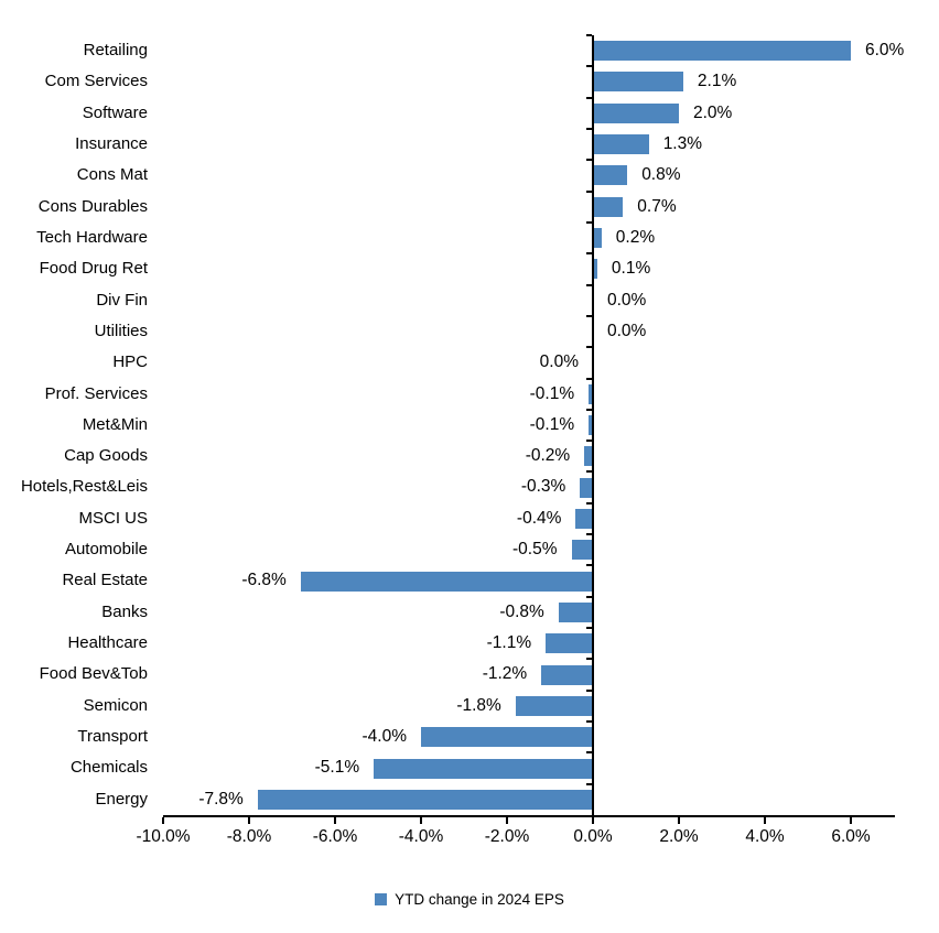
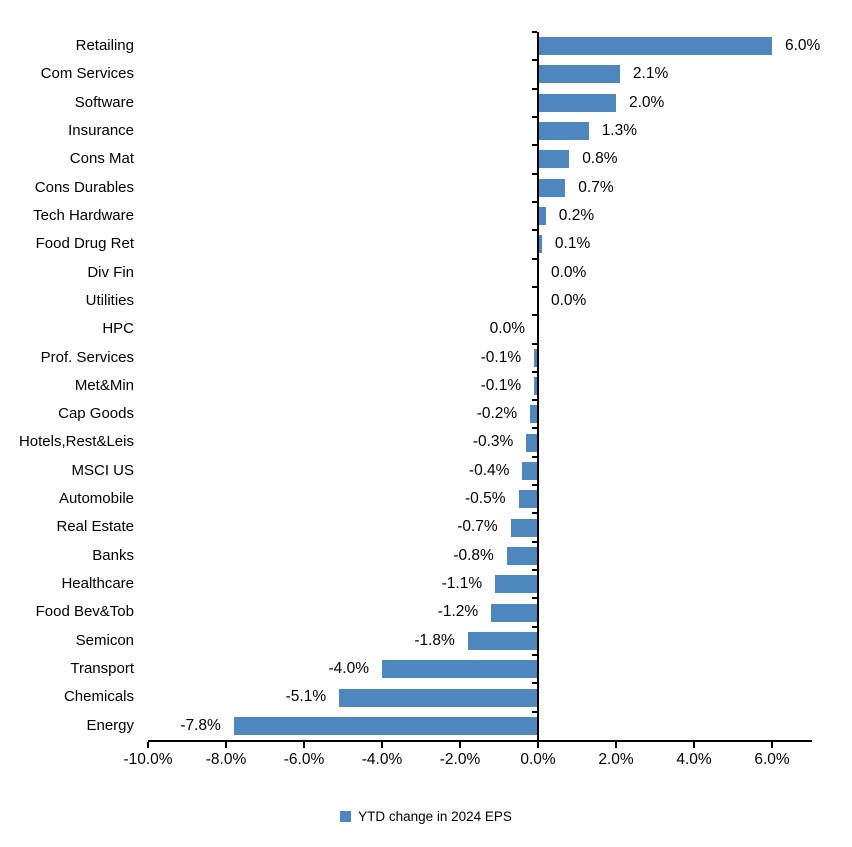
Real Estate: -6.8% -> -0.7%
